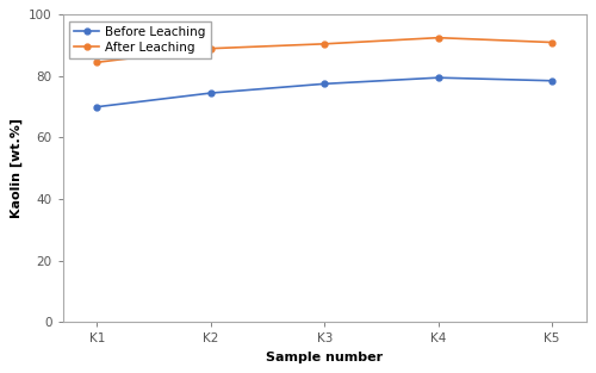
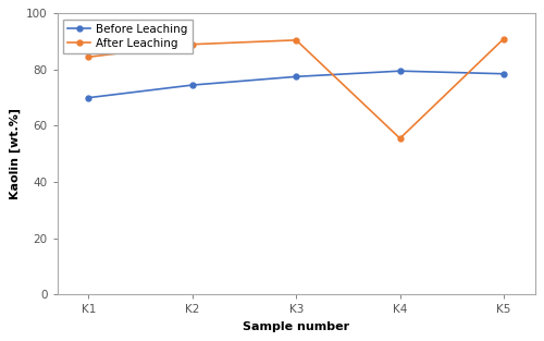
After Leaching/K4: 92.5 -> 55.5
